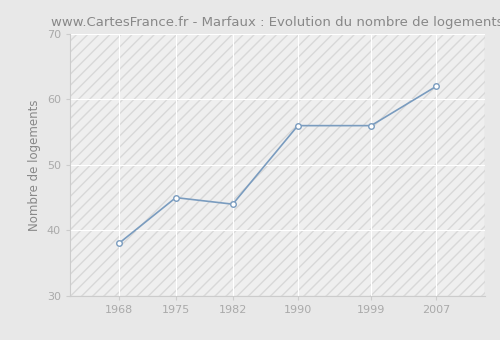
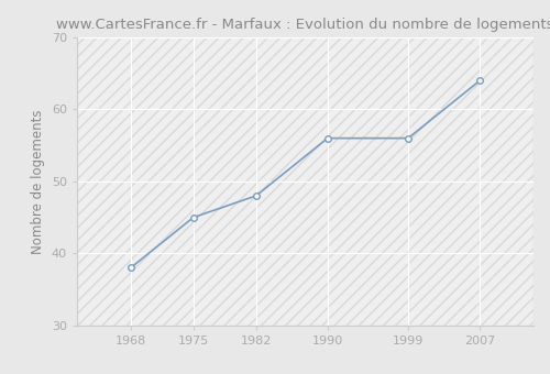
1982: 44 -> 48
2007: 62 -> 64
